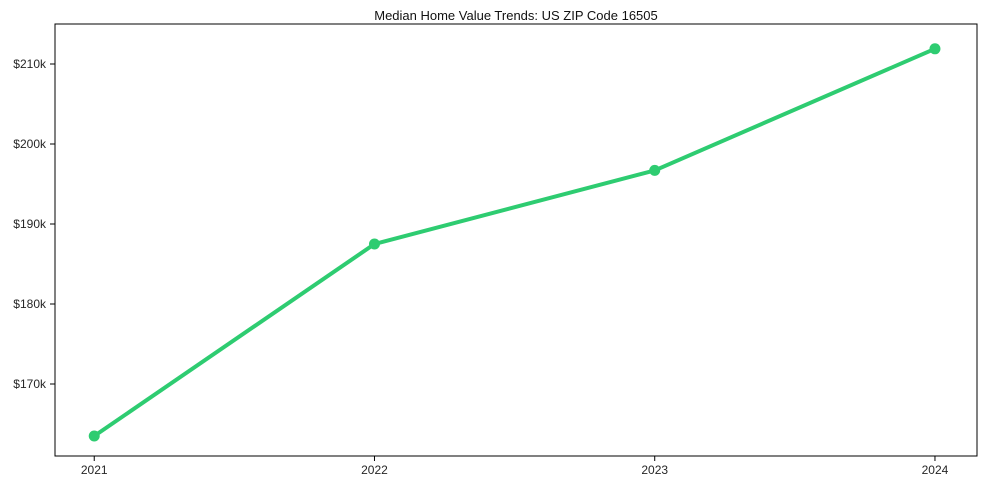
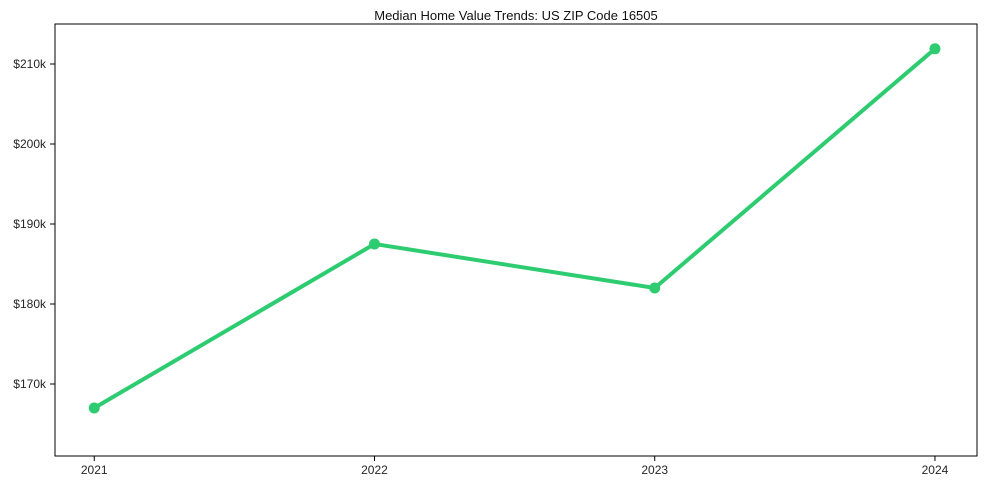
2021: $164k -> $167k
2023: $197k -> $182k
